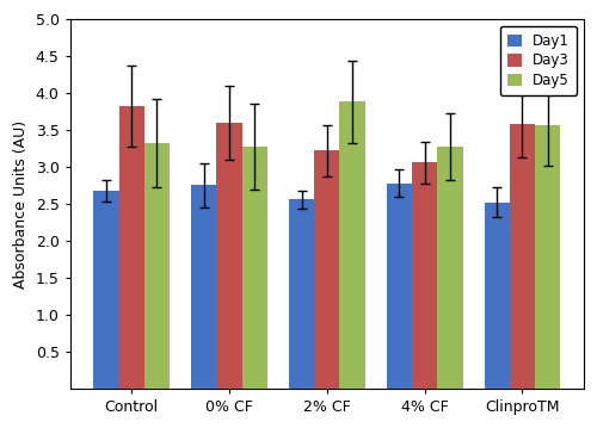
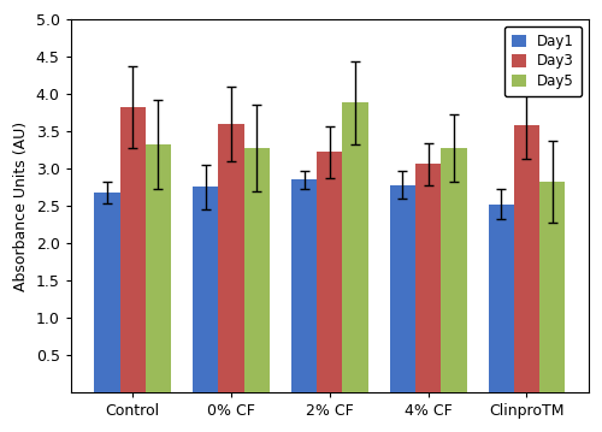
Day1/2% CF: 2.56 -> 2.85
Day5/ClinproTM: 3.56 -> 2.82
